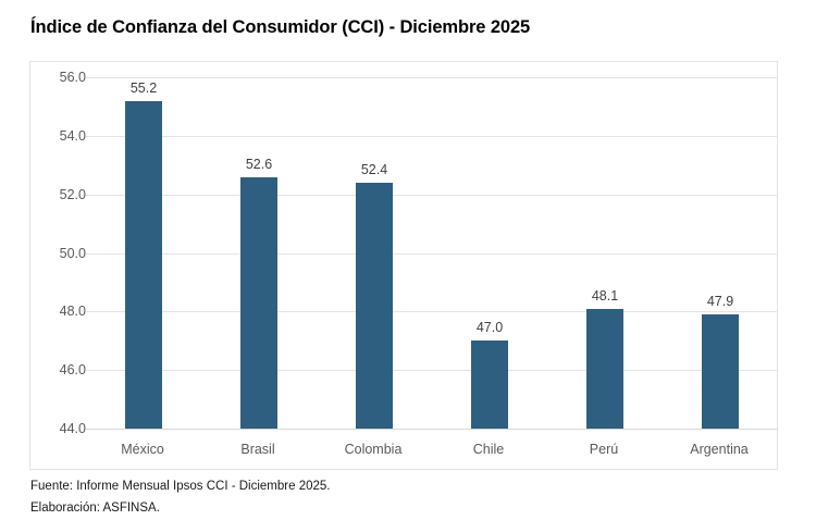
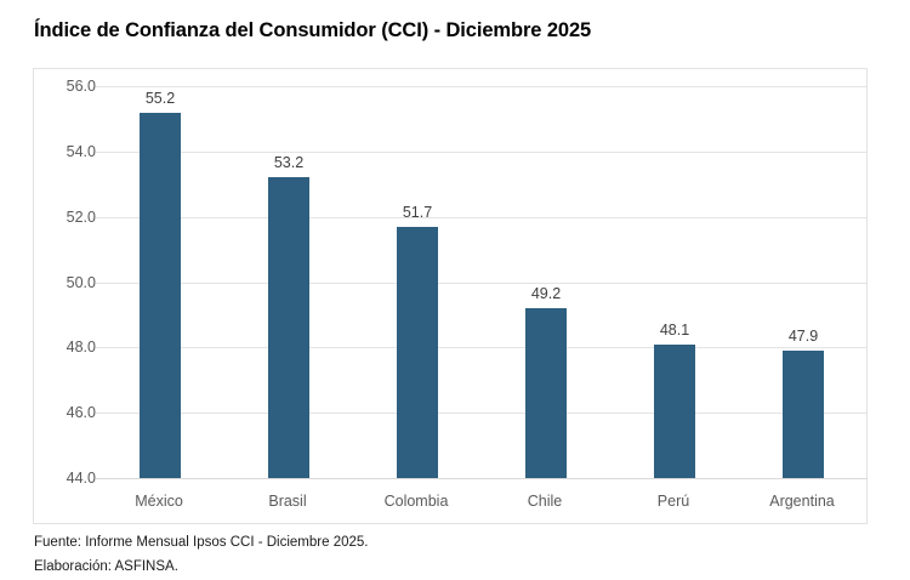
Brasil: 52.6 -> 53.2
Colombia: 52.4 -> 51.7
Chile: 47.0 -> 49.2
